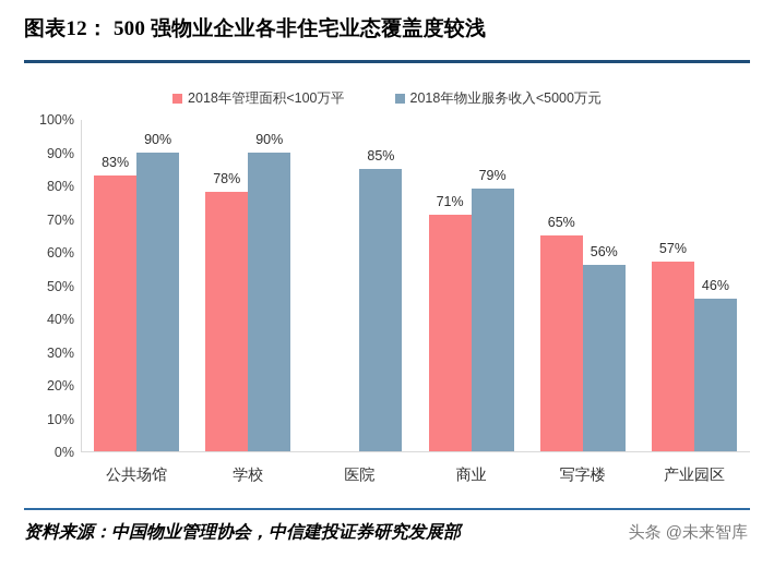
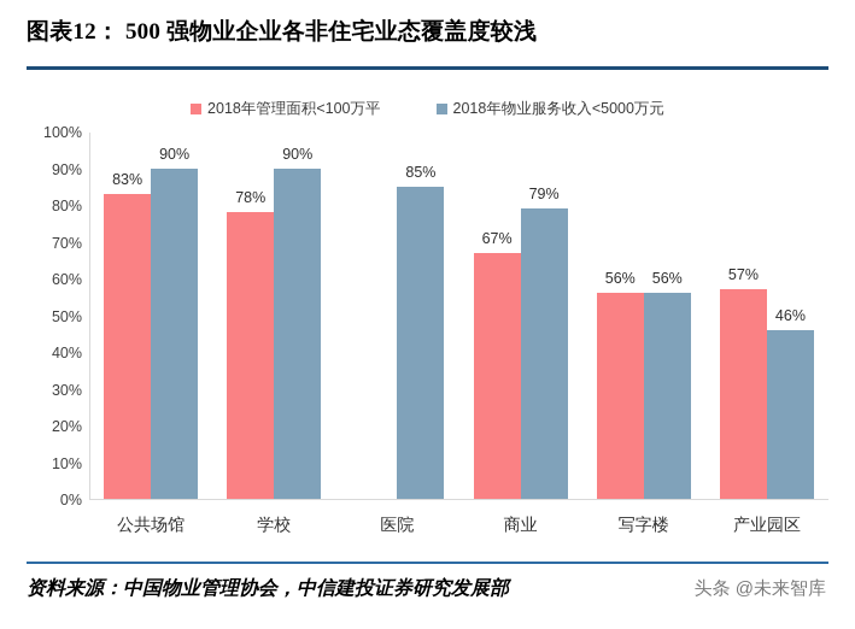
2018年管理面积<100万平/商业: 71% -> 67%
2018年管理面积<100万平/写字楼: 65% -> 56%
